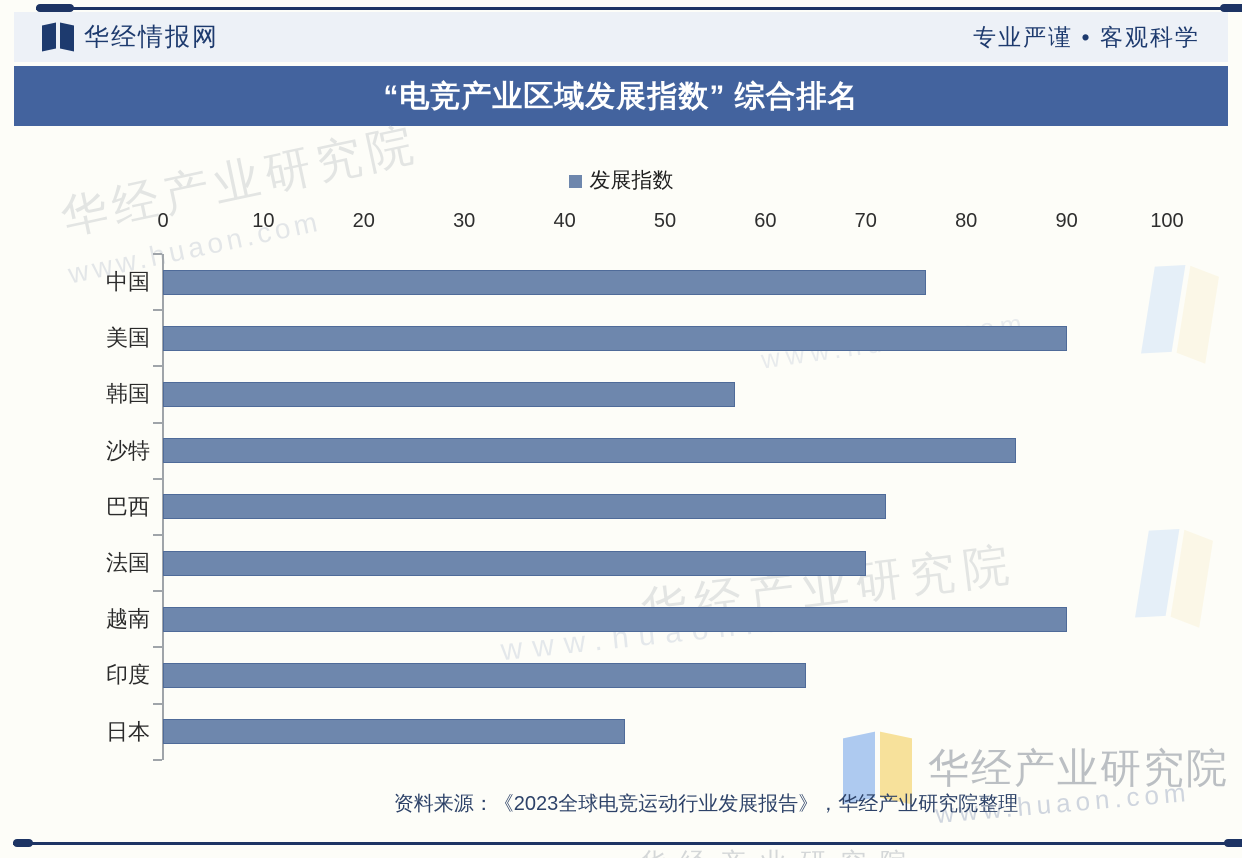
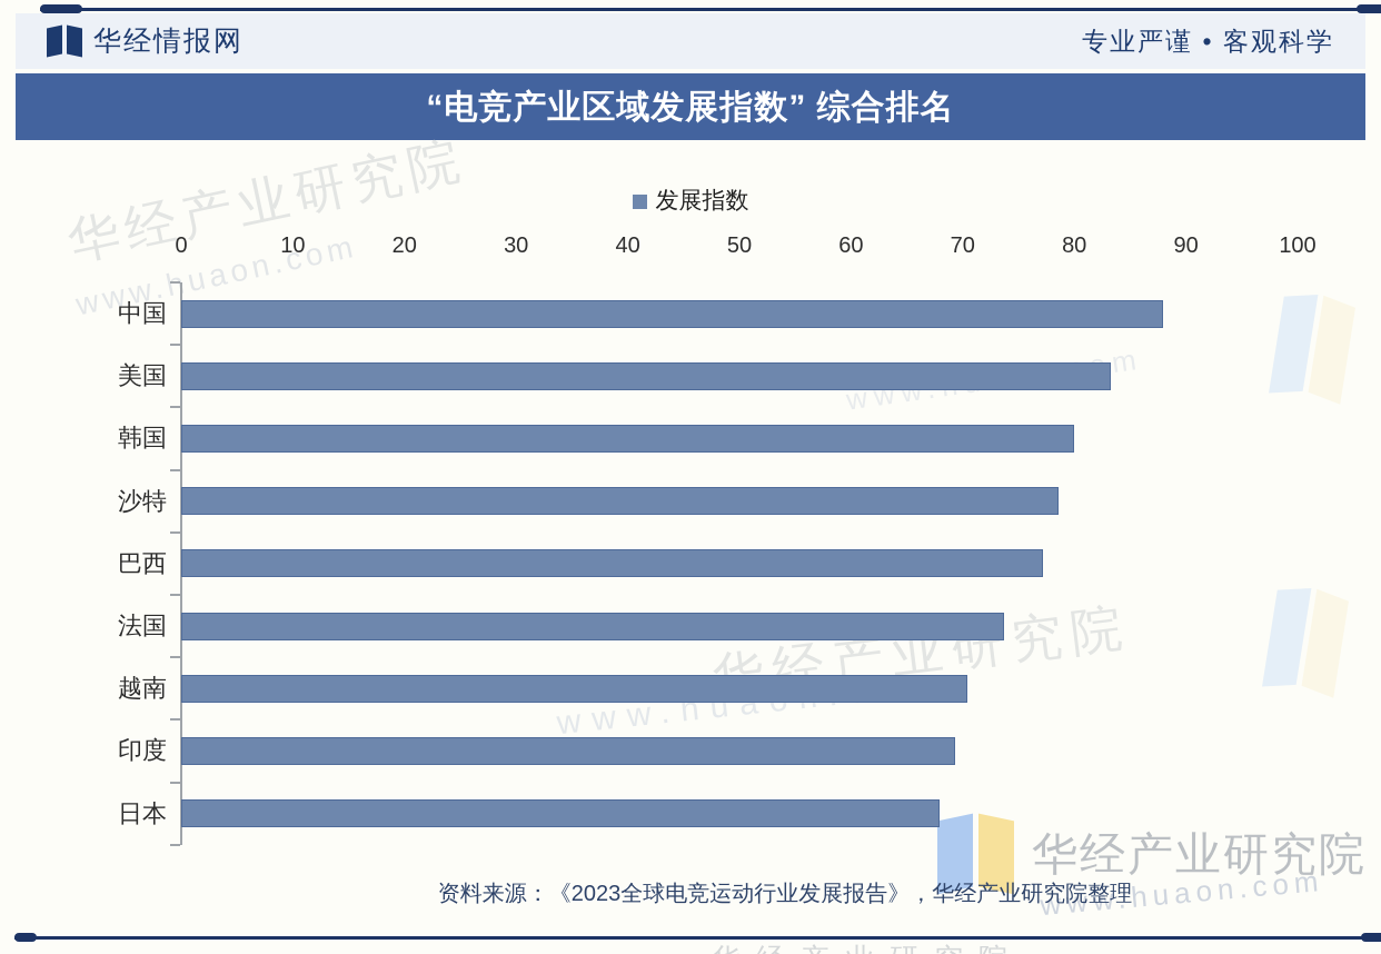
中国: 76 -> 88
美国: 90 -> 83
韩国: 57 -> 80
沙特: 85 -> 79
巴西: 72 -> 77
法国: 70 -> 74
越南: 90 -> 70
印度: 64 -> 69
日本: 46 -> 68
